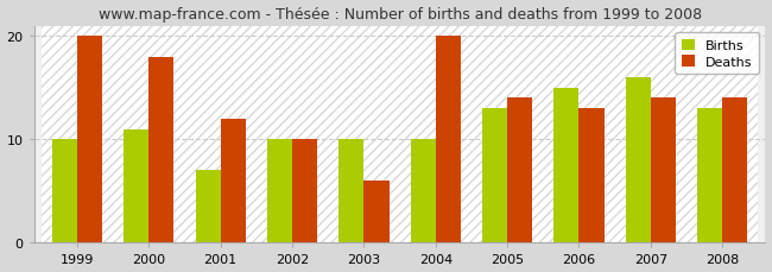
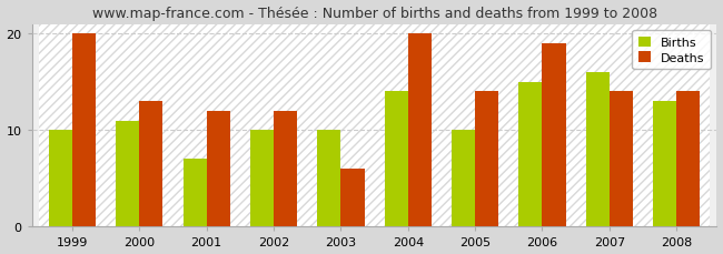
Deaths/2000: 18 -> 13
Deaths/2002: 10 -> 12
Births/2004: 10 -> 14
Births/2005: 13 -> 10
Deaths/2006: 13 -> 19
